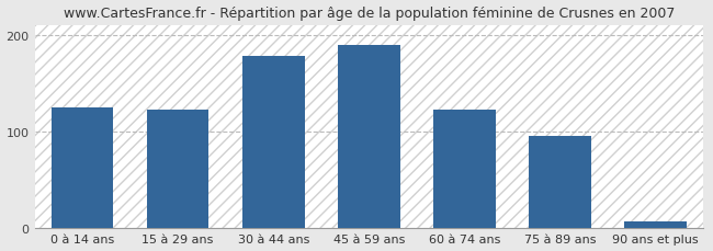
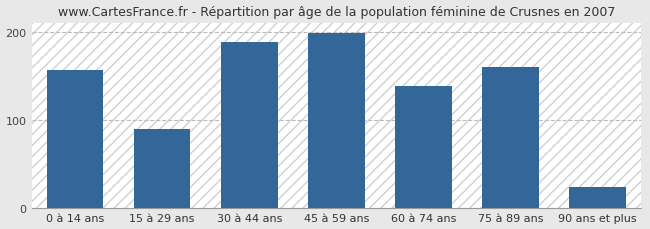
0 à 14 ans: 125 -> 156
15 à 29 ans: 122 -> 90
30 à 44 ans: 178 -> 188
45 à 59 ans: 190 -> 198
60 à 74 ans: 122 -> 138
75 à 89 ans: 95 -> 160
90 ans et plus: 7 -> 24
